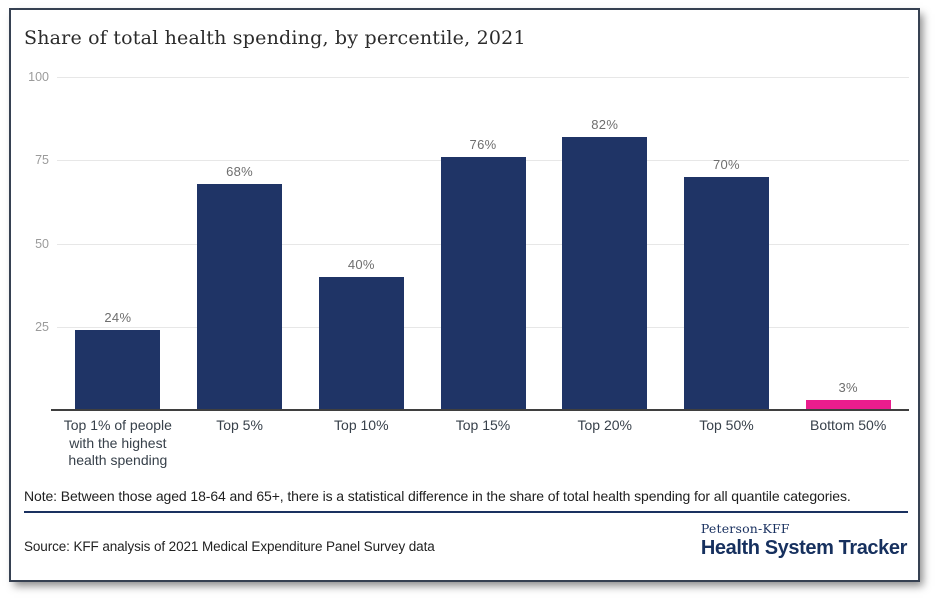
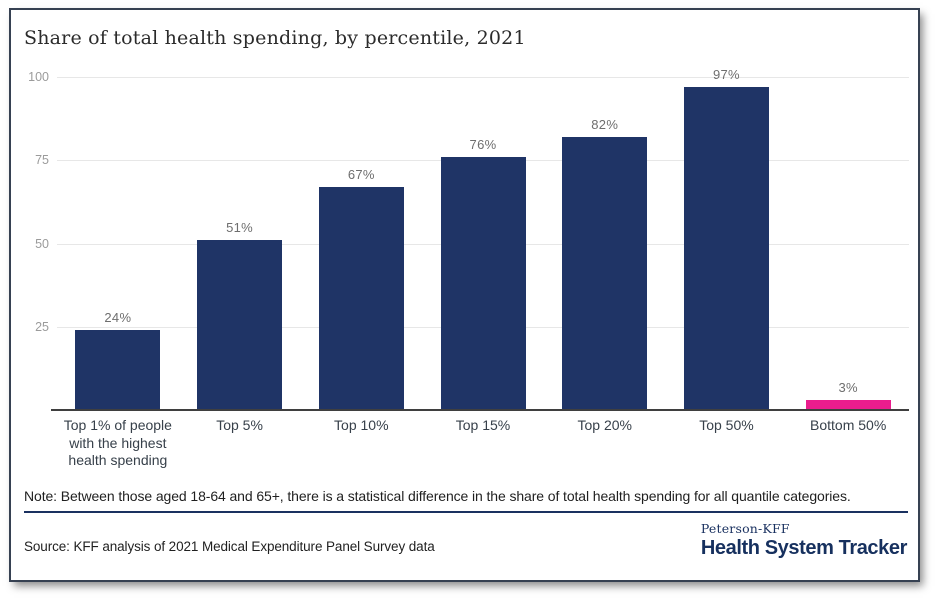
Top 5%: 68% -> 51%
Top 10%: 40% -> 67%
Top 50%: 70% -> 97%
